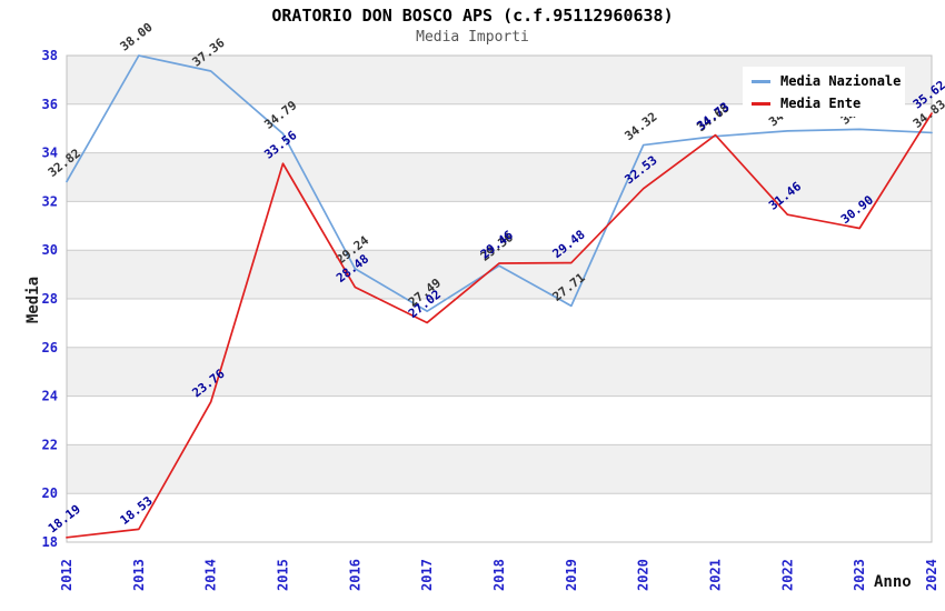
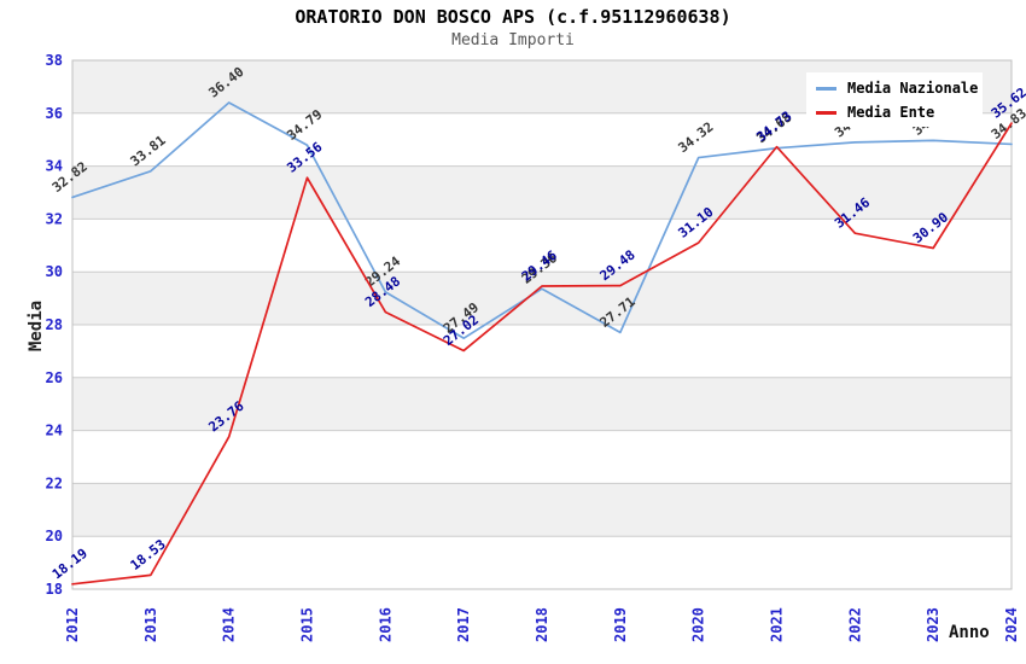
Media Nazionale/2013: 38.00 -> 33.81
Media Nazionale/2014: 37.36 -> 36.40
Media Ente/2020: 32.53 -> 31.10
